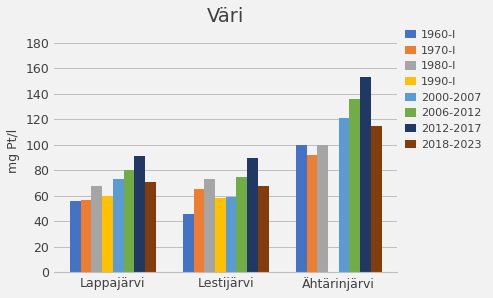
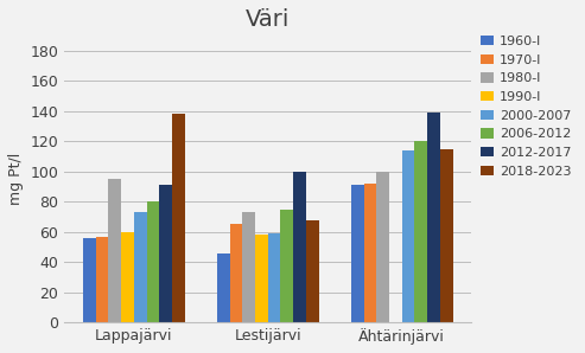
1980-l/Lappajärvi: 68 -> 95
2018-2023/Lappajärvi: 71 -> 138
2012-2017/Lestijärvi: 90 -> 100
1960-l/Ähtärinjärvi: 100 -> 91
2000-2007/Ähtärinjärvi: 121 -> 114
2006-2012/Ähtärinjärvi: 136 -> 120
2012-2017/Ähtärinjärvi: 153 -> 139
